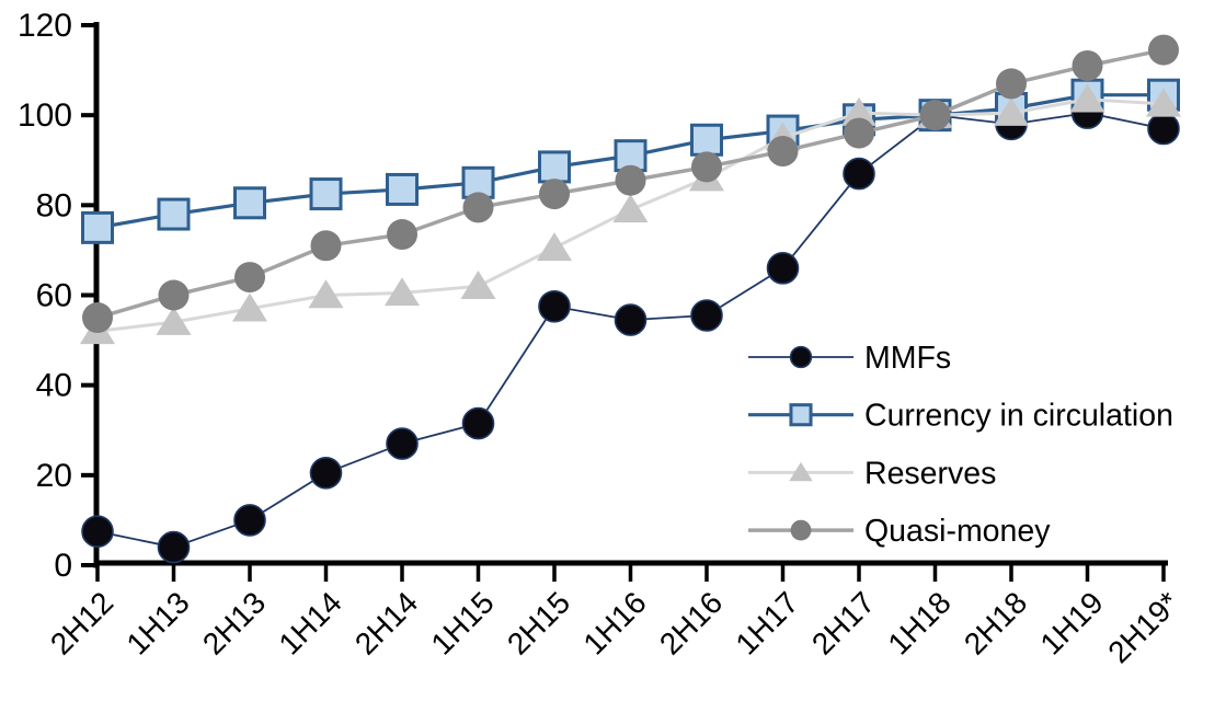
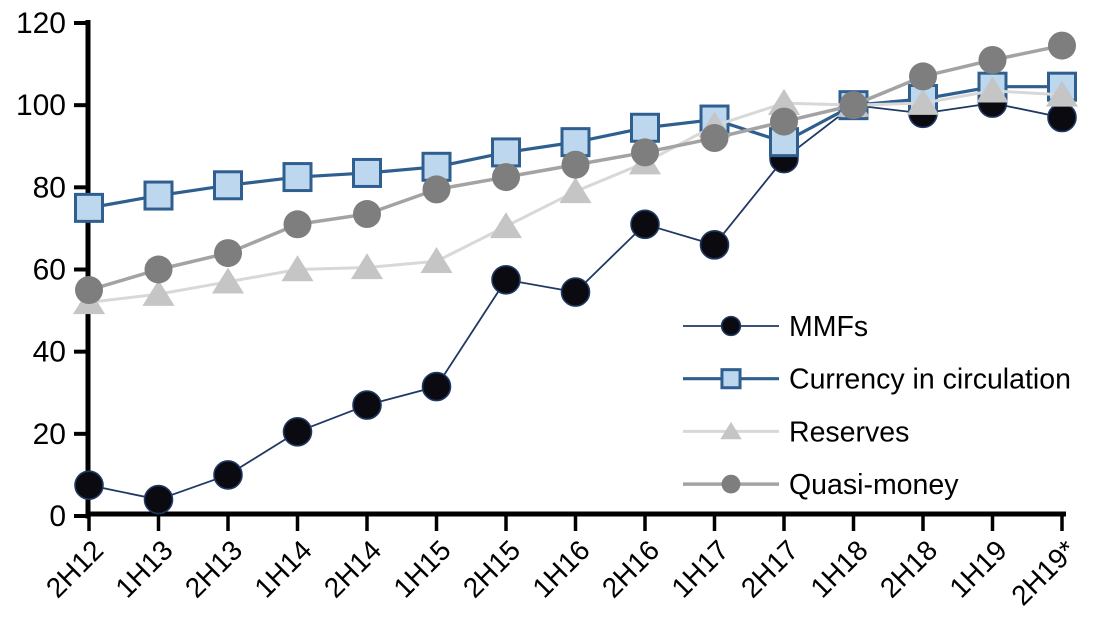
MMFs/2H16: 56 -> 71
Currency in circulation/2H17: 99 -> 91
